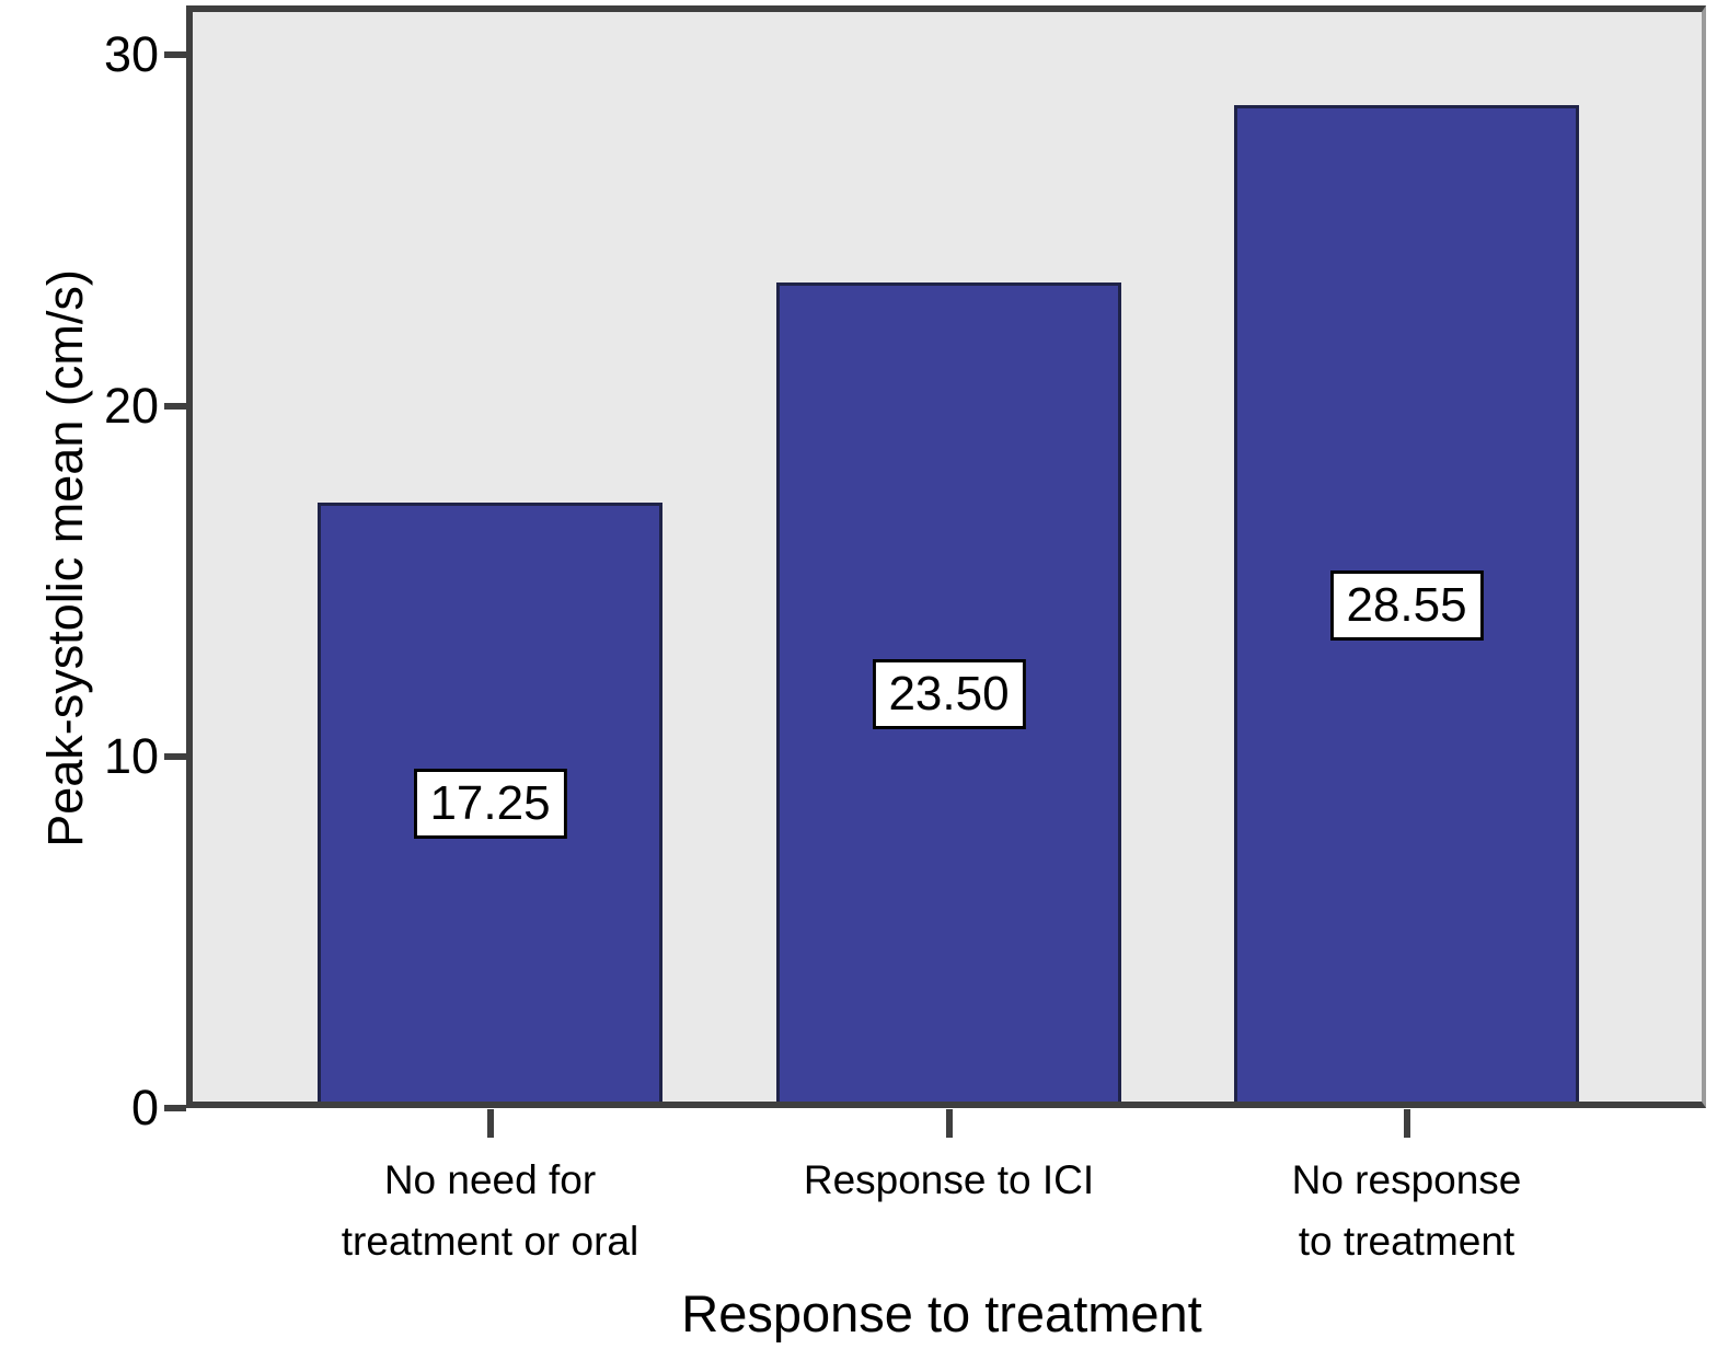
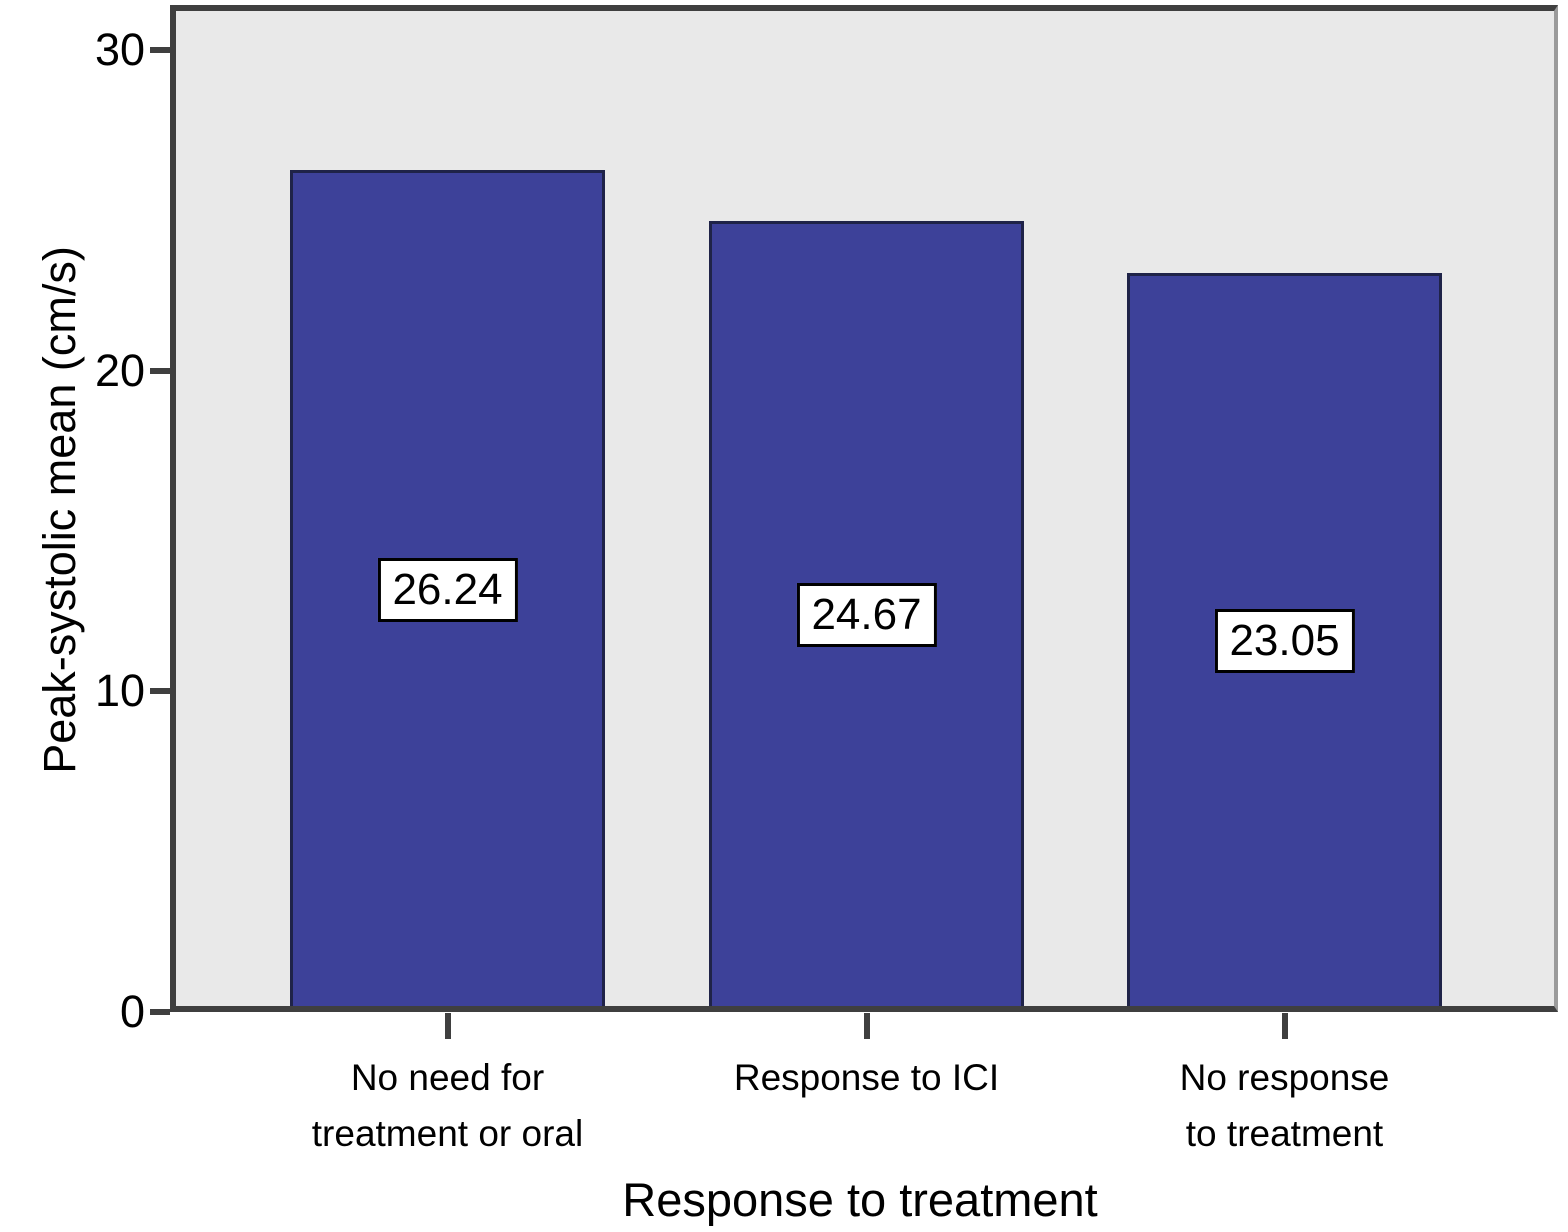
No need for treatment or oral: 17.25 -> 26.24
Response to ICI: 23.50 -> 24.67
No response to treatment: 28.55 -> 23.05
